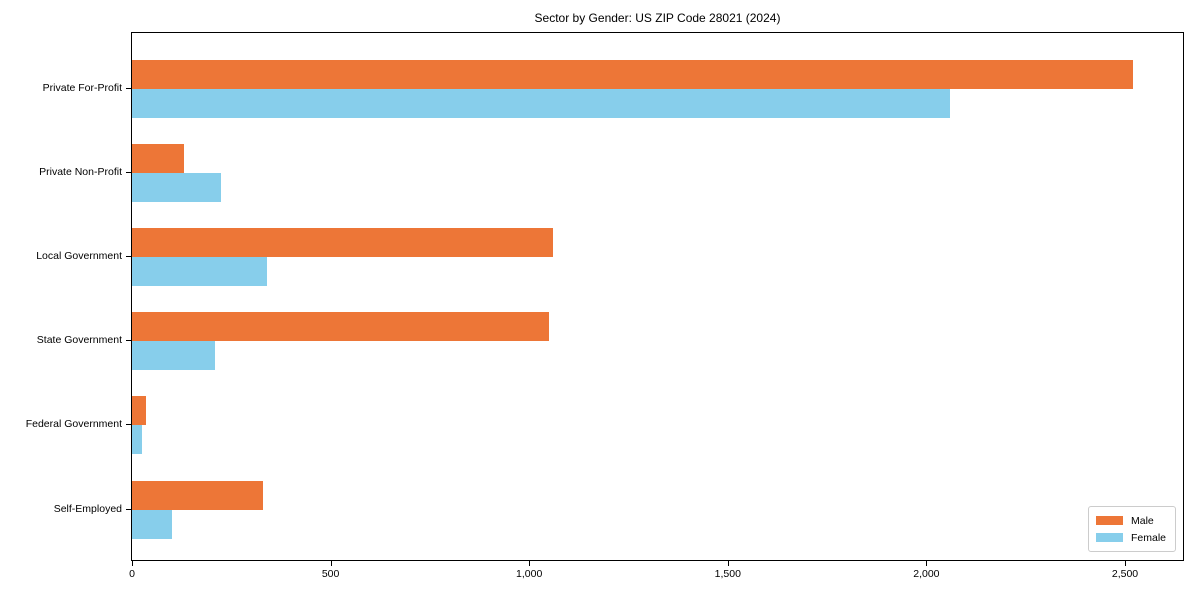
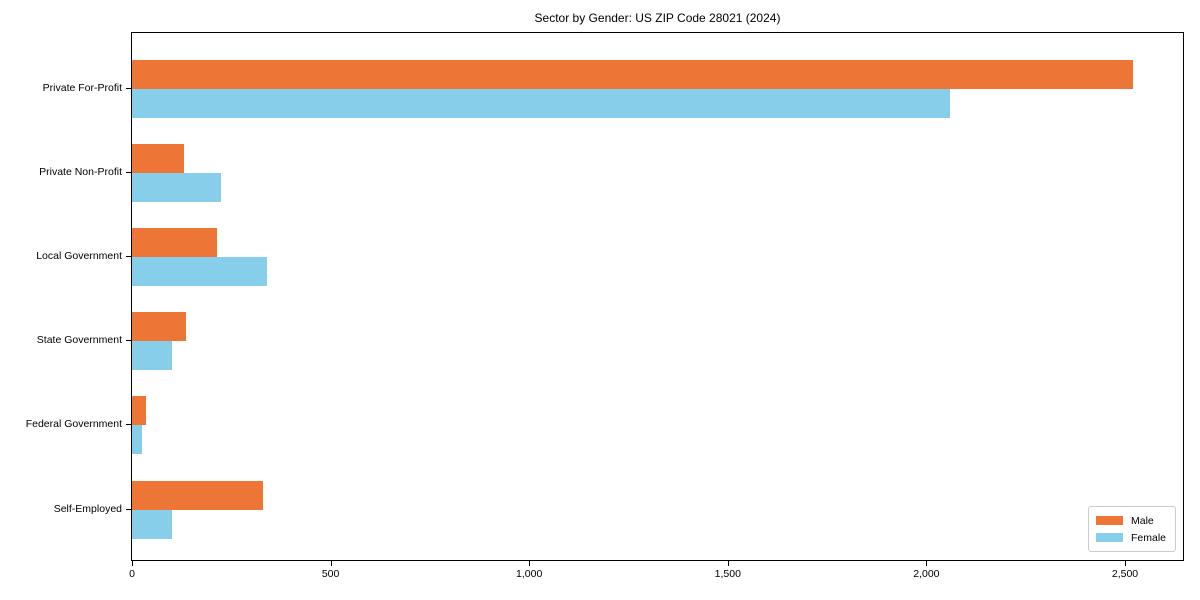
Male/Local Government: 1060 -> 220
Male/State Government: 1050 -> 140
Female/State Government: 210 -> 100
